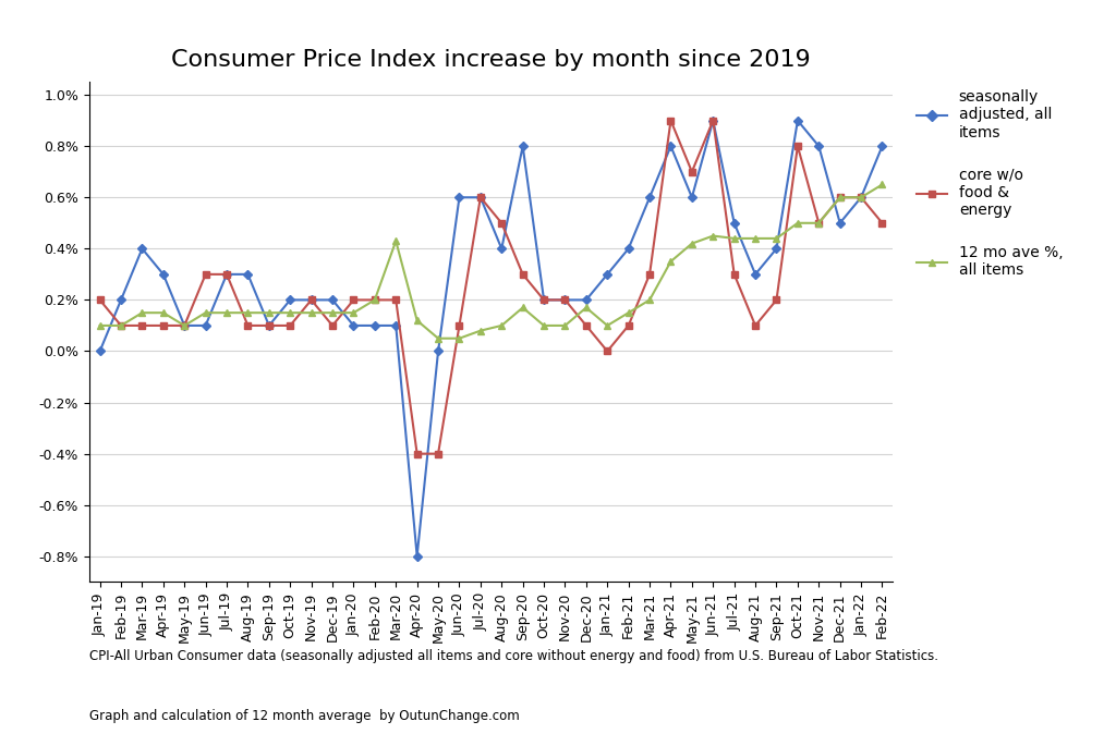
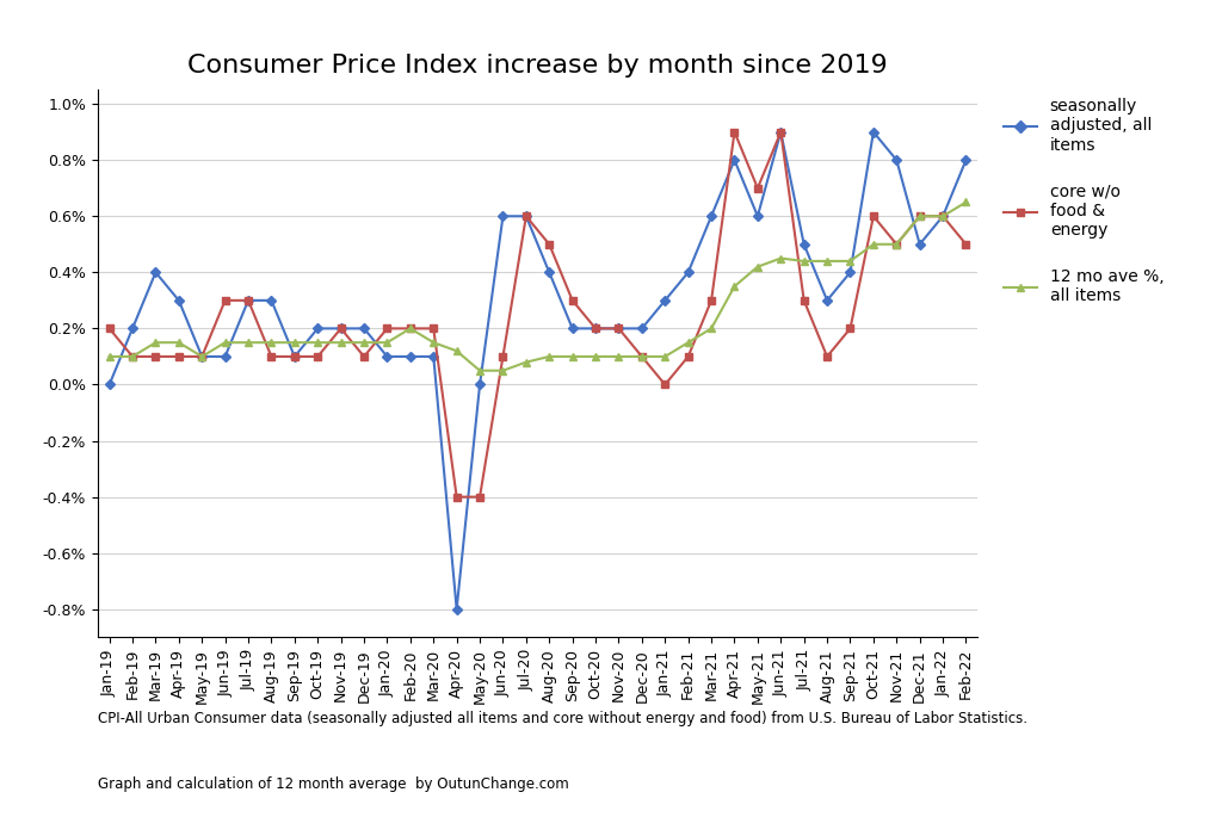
12 mo ave %, all items/Mar-20: 0.43% -> 0.15%
seasonally adjusted, all items/Sep-20: 0.8% -> 0.2%
12 mo ave %, all items/Sep-20: 0.17% -> 0.10%
12 mo ave %, all items/Dec-20: 0.17% -> 0.10%
core w/o food & energy/Oct-21: 0.8% -> 0.6%
